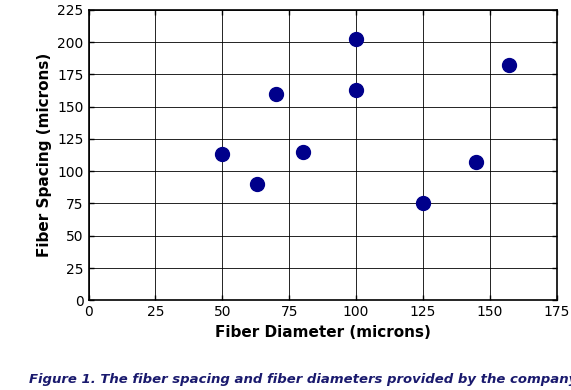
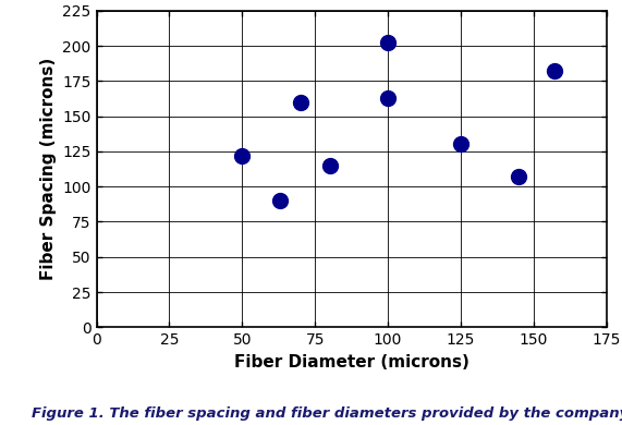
50: 113 -> 122
125: 75 -> 130
